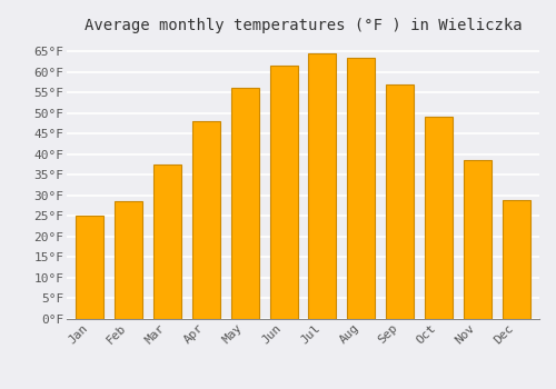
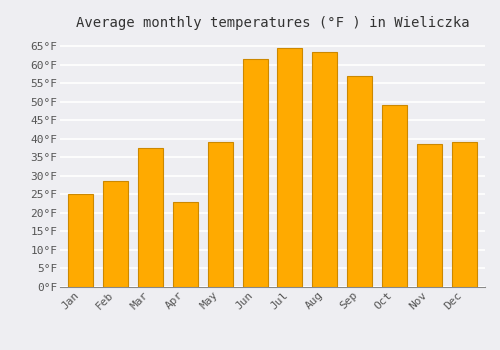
Apr: 48.0°F -> 23.0°F
May: 56.0°F -> 39.0°F
Dec: 29.0°F -> 39.0°F
